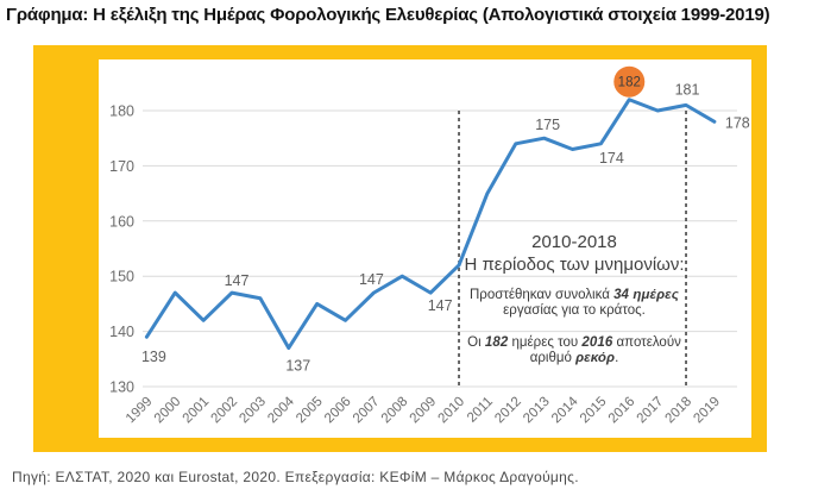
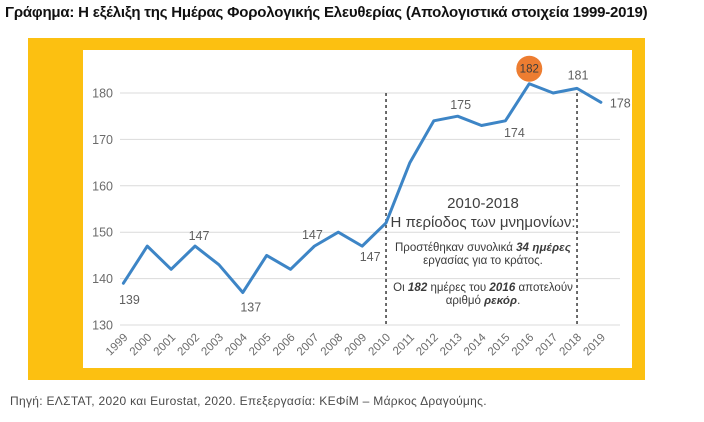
2003: 146 -> 143
